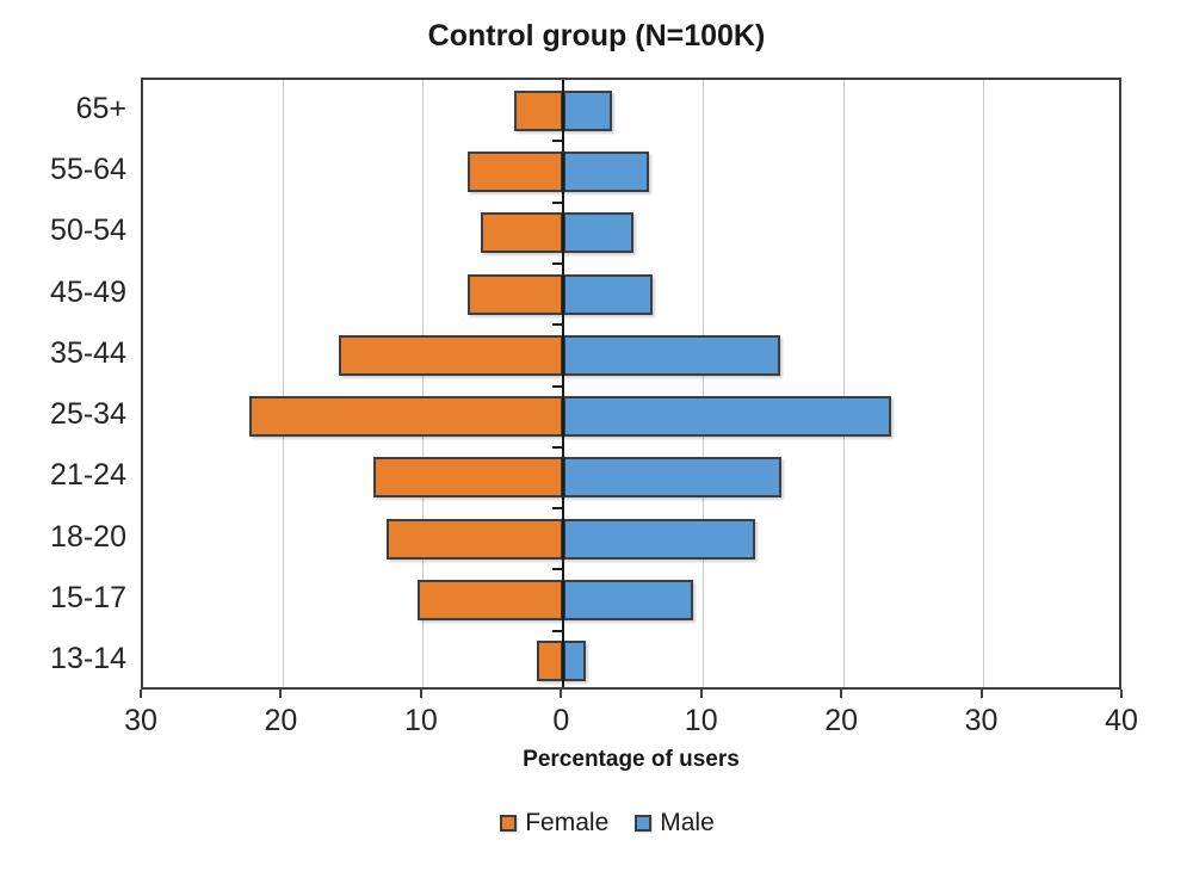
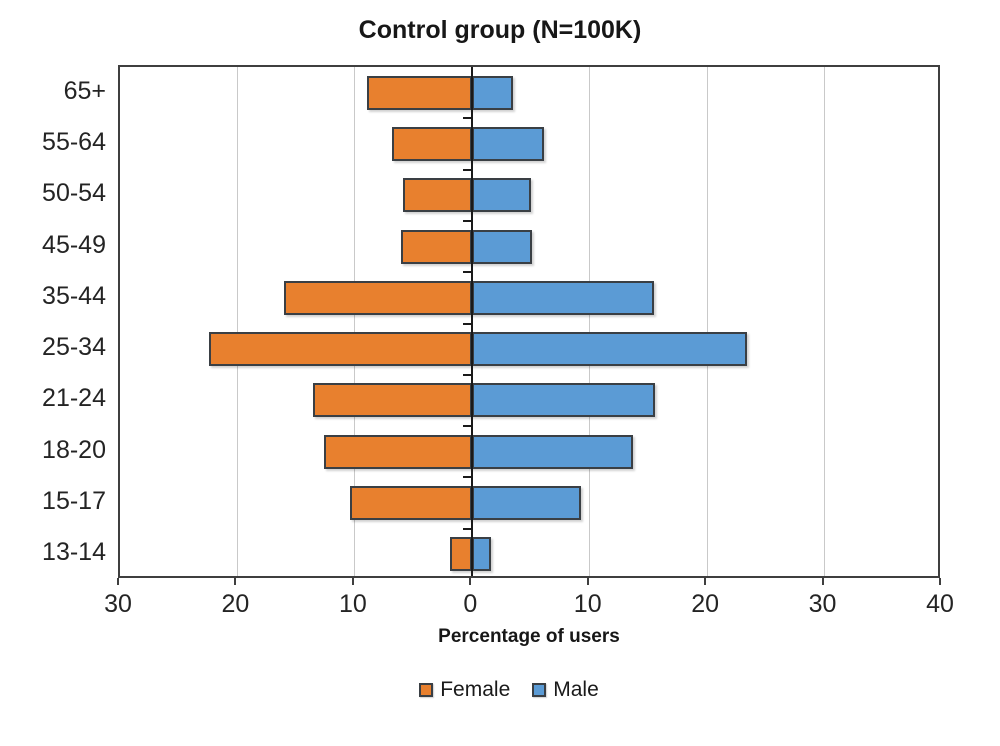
Female/65+: 3.5 -> 9.0
Female/45-49: 6.8 -> 6.1
Male/45-49: 6.4 -> 5.1
